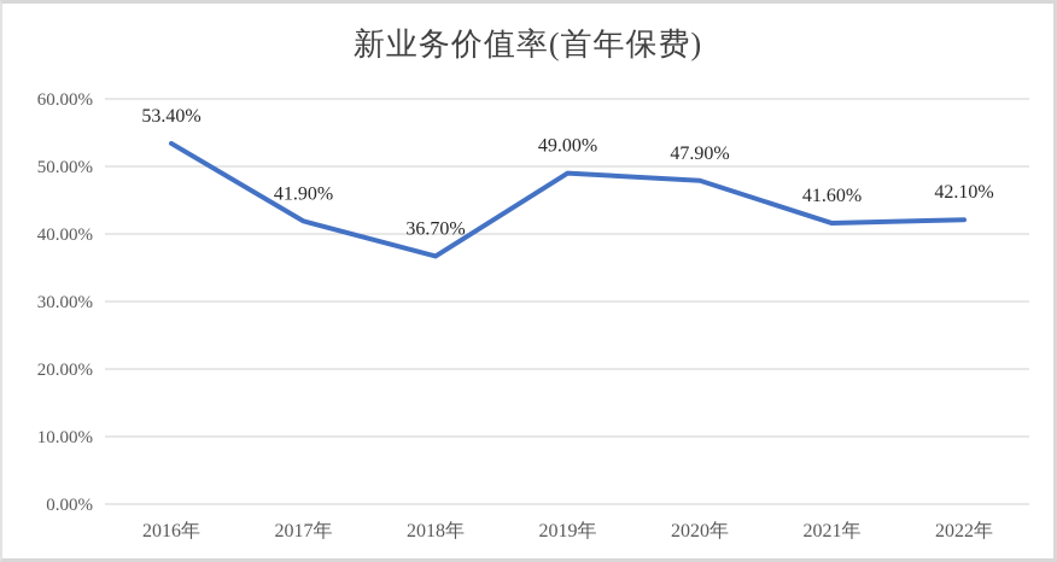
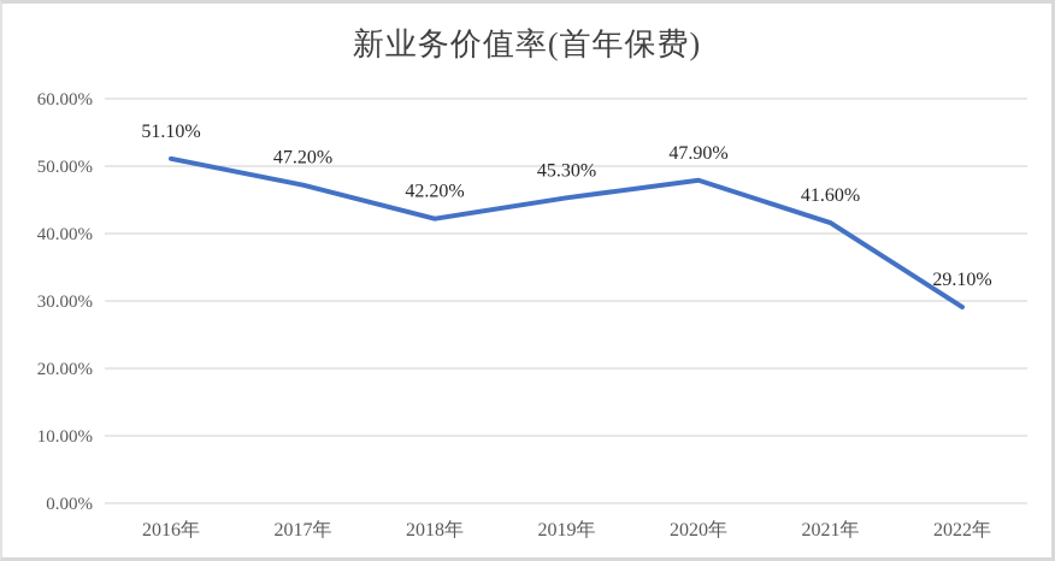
2016年: 53.40% -> 51.10%
2017年: 41.90% -> 47.20%
2018年: 36.70% -> 42.20%
2019年: 49.00% -> 45.30%
2022年: 42.10% -> 29.10%
